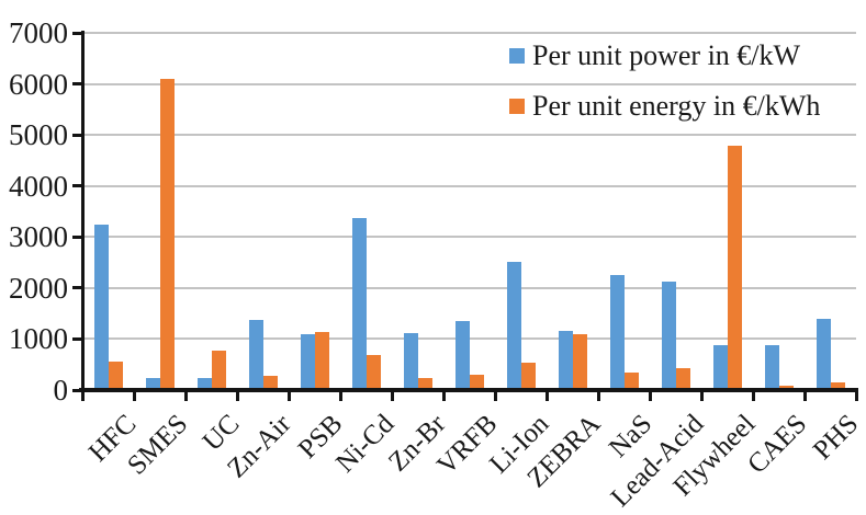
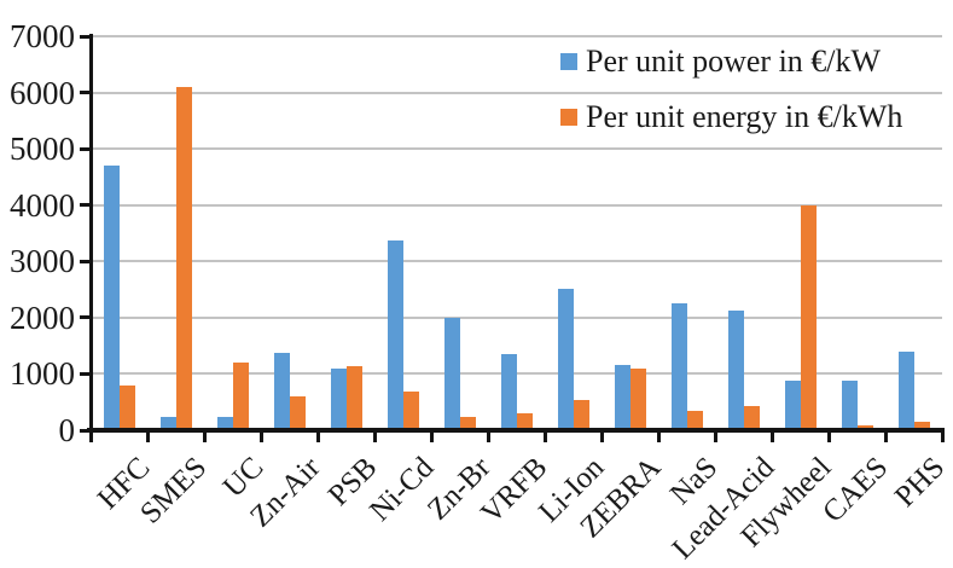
Per unit power in €/kW/HFC: 3200 -> 4700
Per unit energy in €/kWh/HFC: 600 -> 800
Per unit energy in €/kWh/UC: 800 -> 1200
Per unit energy in €/kWh/Zn-Air: 300 -> 600
Per unit power in €/kW/Zn-Br: 1100 -> 2000
Per unit energy in €/kWh/Flywheel: 4800 -> 4000
